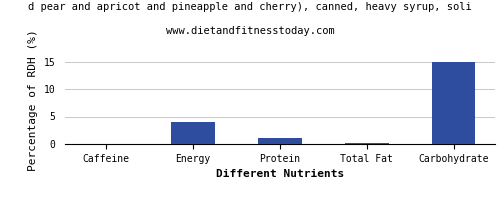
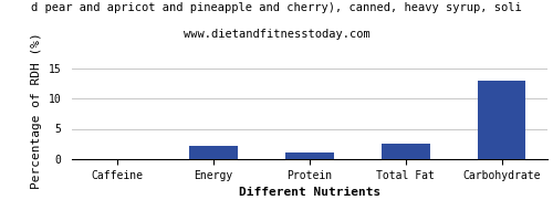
Energy: 4.0 -> 2.2
Total Fat: 0.1 -> 2.6
Carbohydrate: 15.0 -> 13.0
